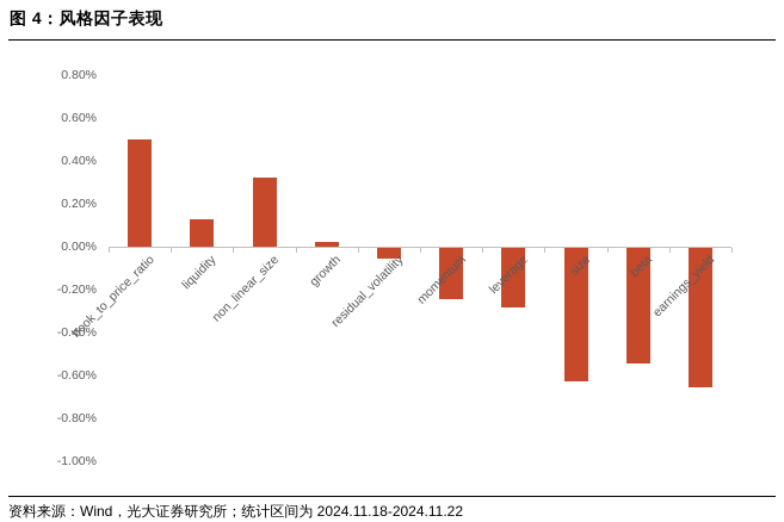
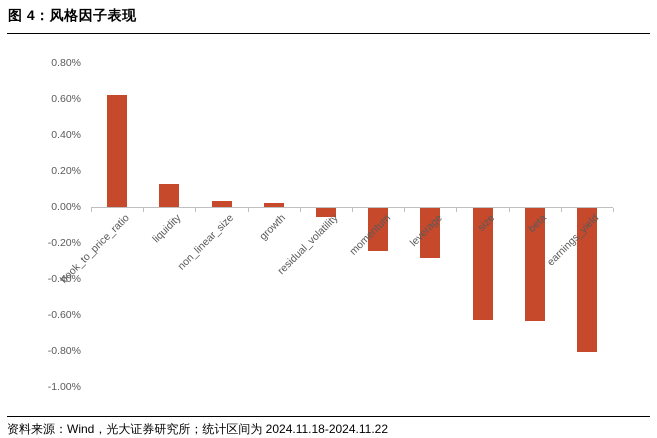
book_to_price_ratio: 0.50% -> 0.62%
non_linear_size: 0.32% -> 0.04%
beta: -0.54% -> -0.63%
earnings_yield: -0.65% -> -0.80%
